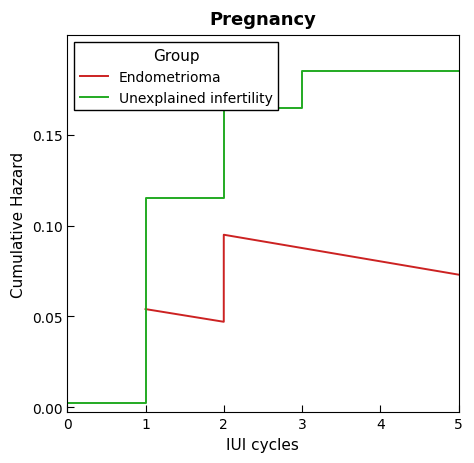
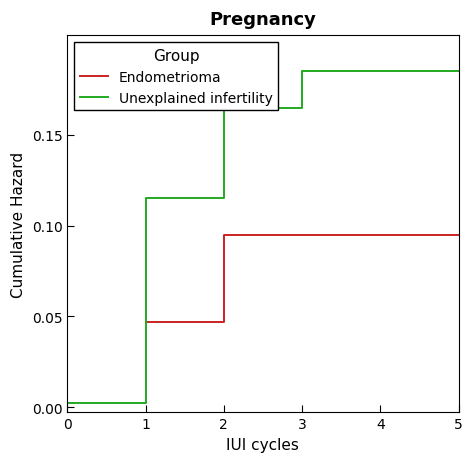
Endometrioma/1: 0.054 -> 0.047
Endometrioma/5: 0.073 -> 0.095
